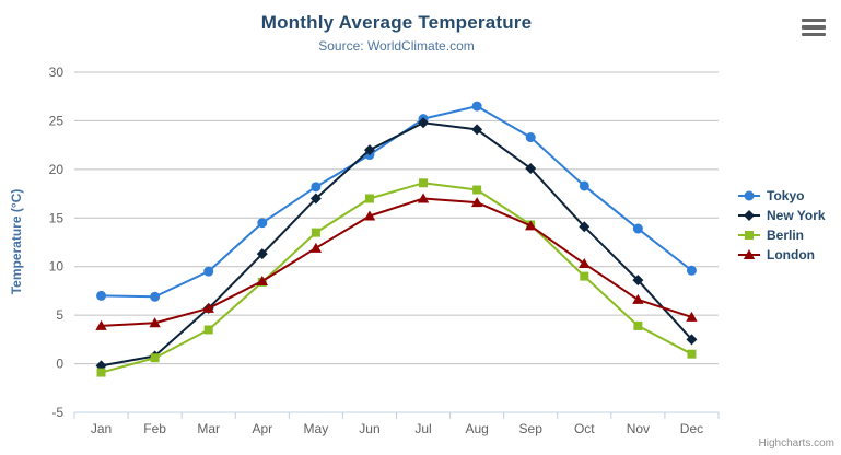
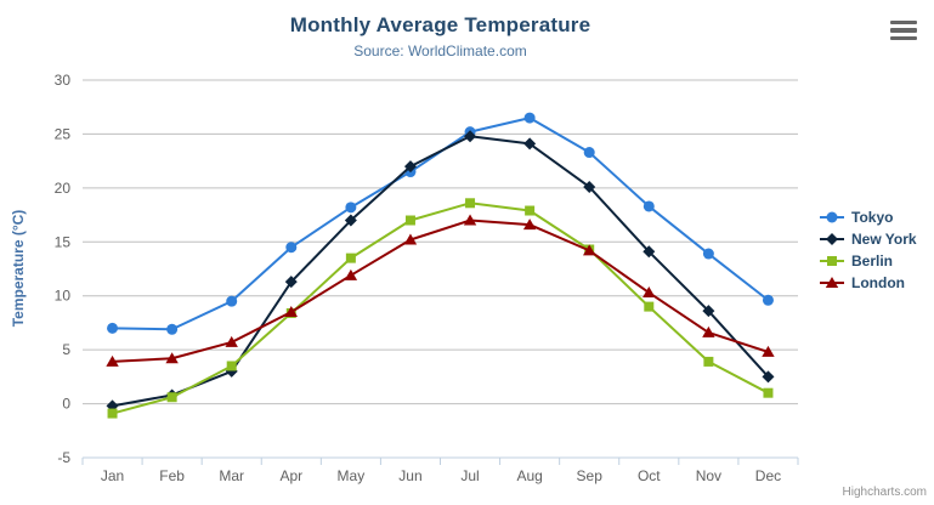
New York/Mar: 6 -> 3
